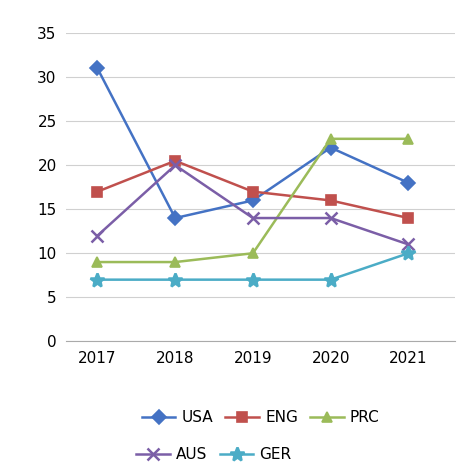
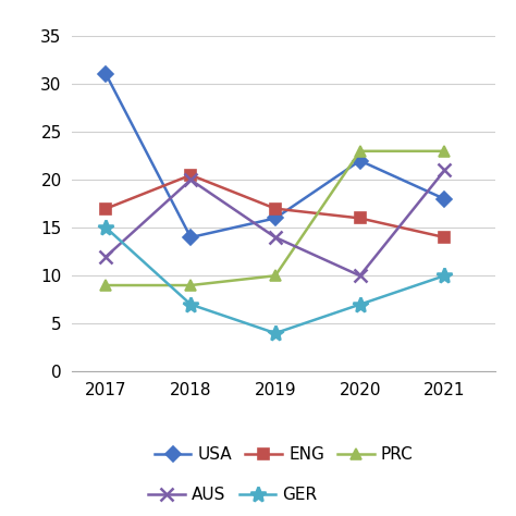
GER/2017: 7 -> 15
GER/2019: 7 -> 4
AUS/2020: 14 -> 10
AUS/2021: 11 -> 21
